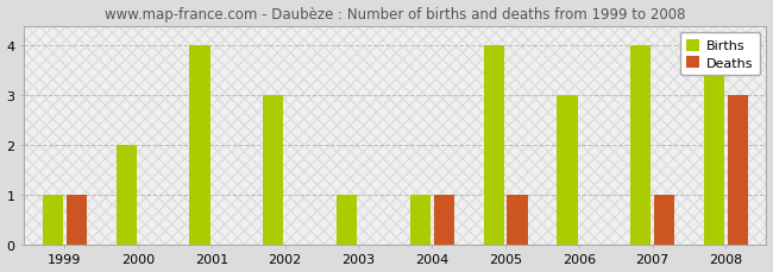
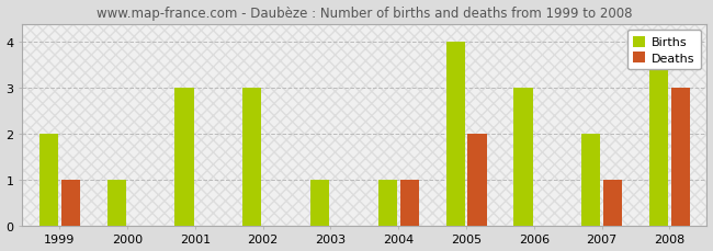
Births/1999: 1 -> 2
Births/2000: 2 -> 1
Births/2001: 4 -> 3
Deaths/2005: 1 -> 2
Births/2007: 4 -> 2
